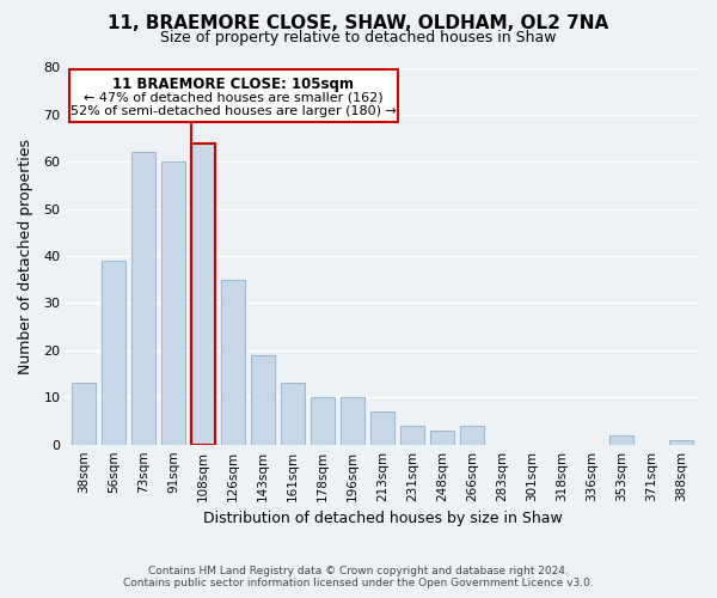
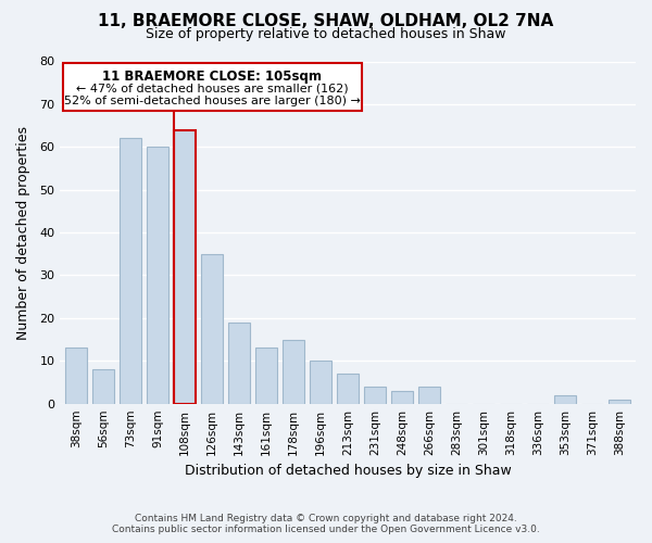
56sqm: 39 -> 8
178sqm: 10 -> 15
